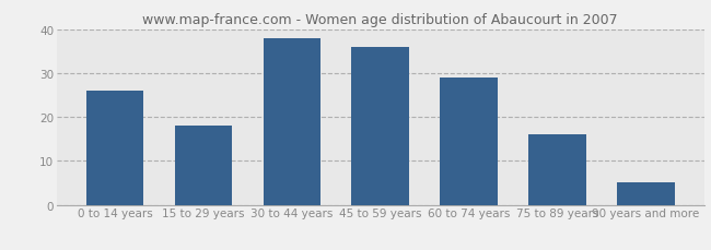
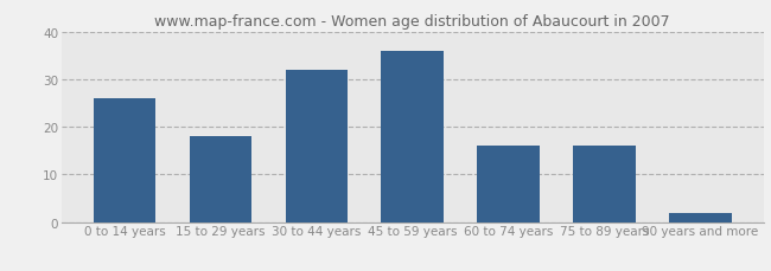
30 to 44 years: 38 -> 32
60 to 74 years: 29 -> 16
90 years and more: 5 -> 2
